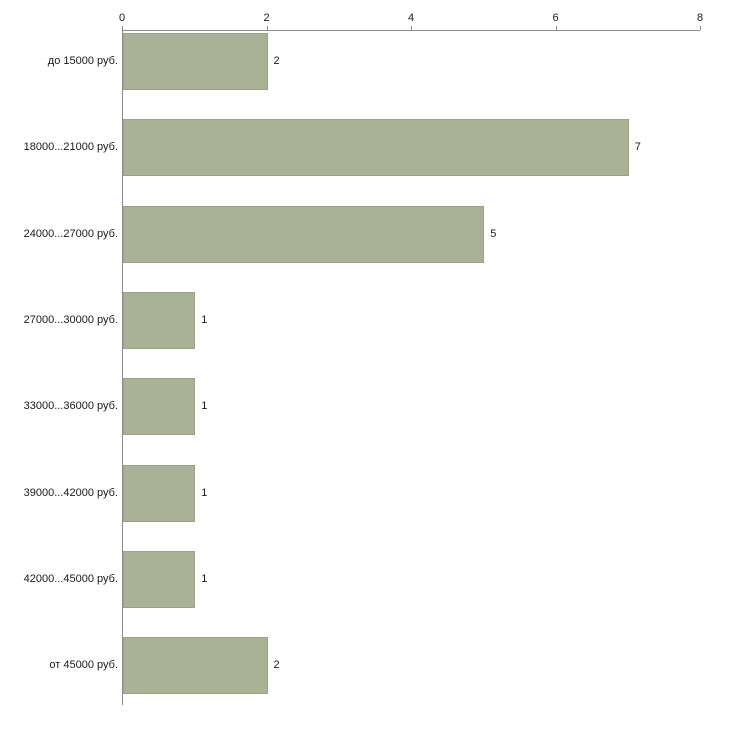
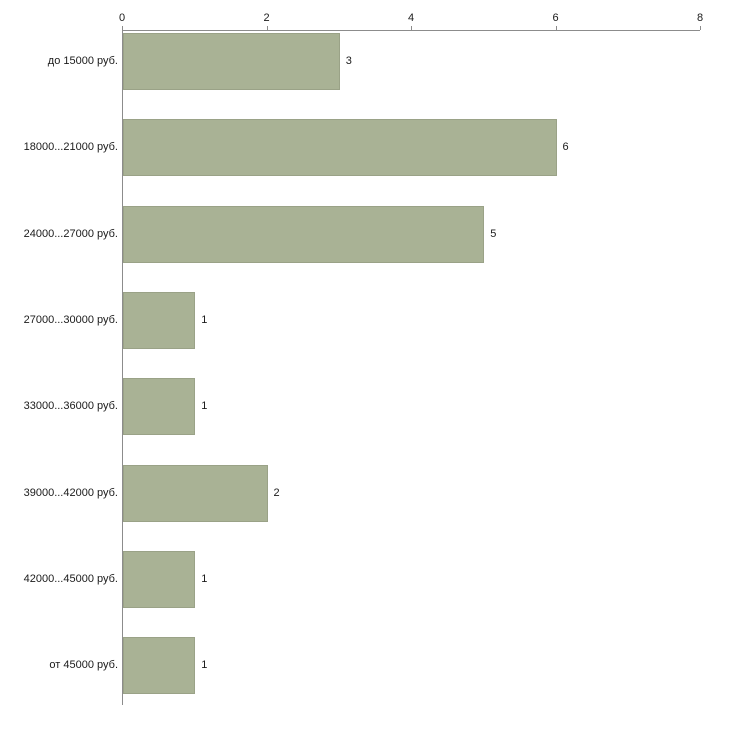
до 15000 руб.: 2 -> 3
18000...21000 руб.: 7 -> 6
39000...42000 руб.: 1 -> 2
от 45000 руб.: 2 -> 1
